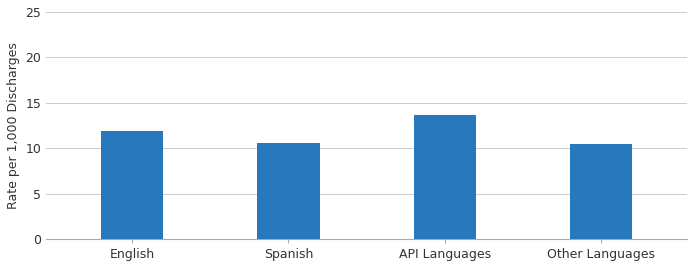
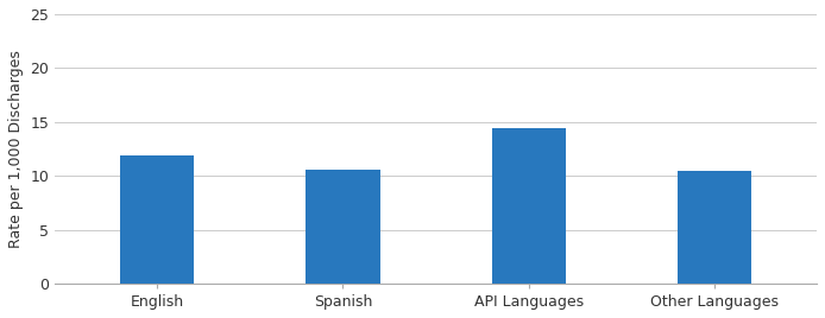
API Languages: 13.6 -> 14.4
